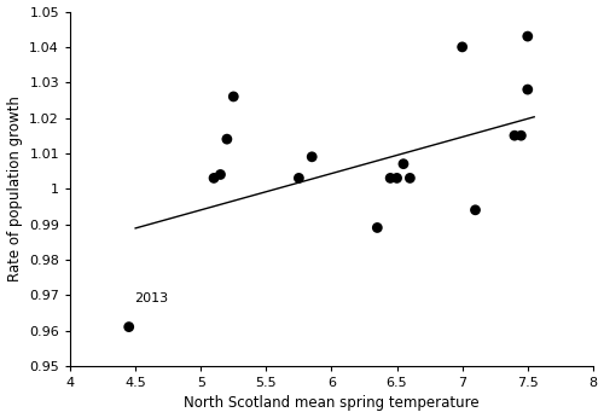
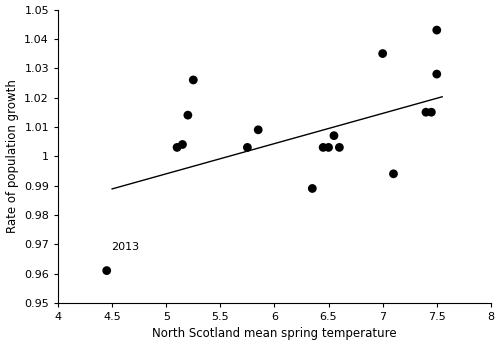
7: 1.040 -> 1.035
